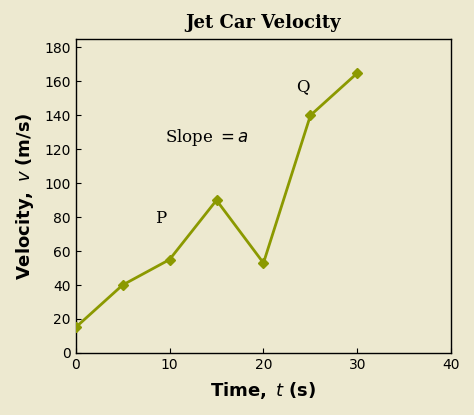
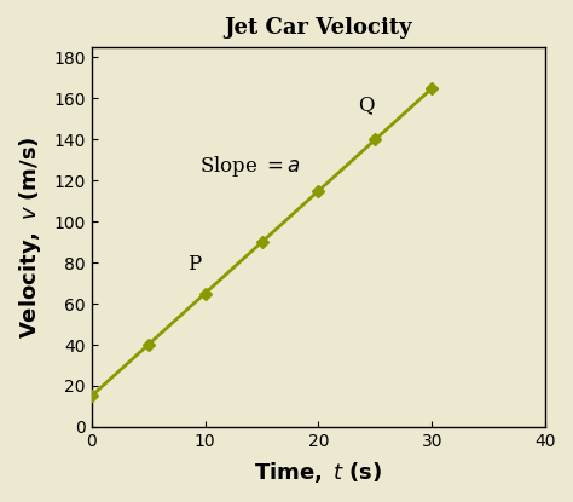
10: 55 -> 65
20: 53 -> 115
